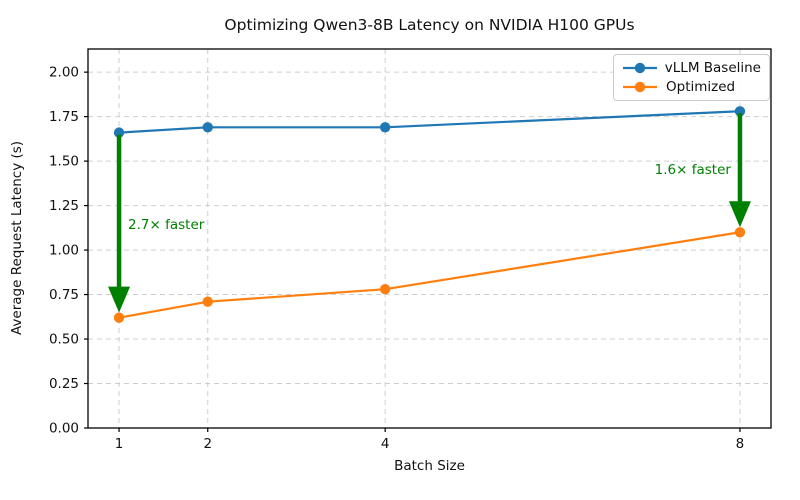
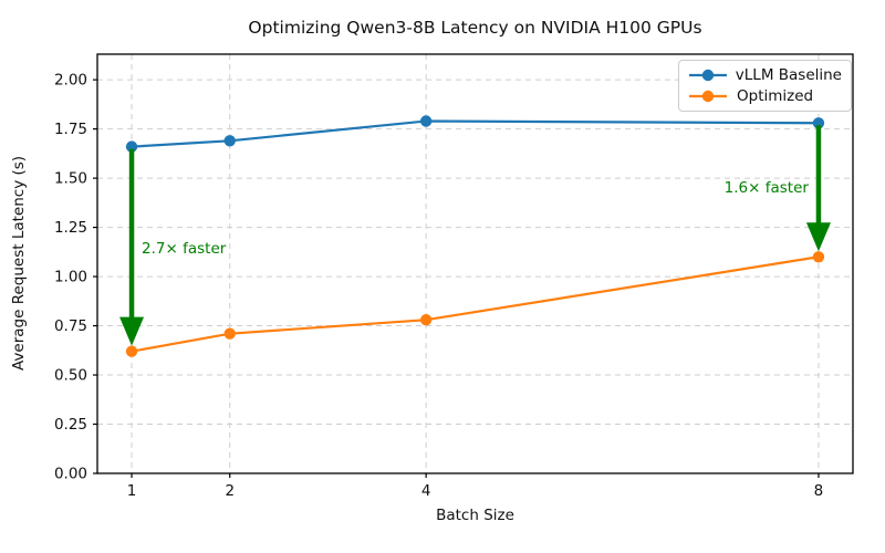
vLLM Baseline/4: 1.69 -> 1.79
